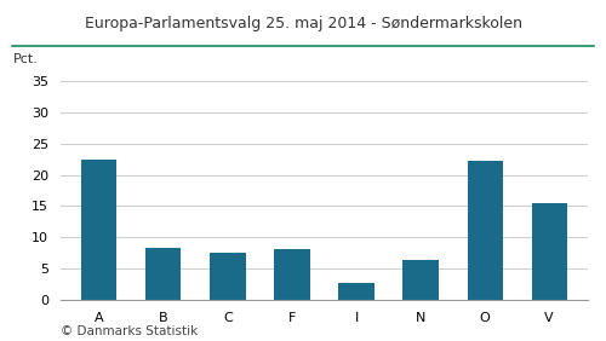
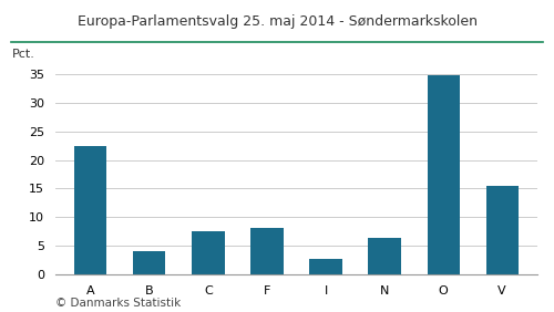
B: 8.4 -> 4.0
O: 22.2 -> 34.7
